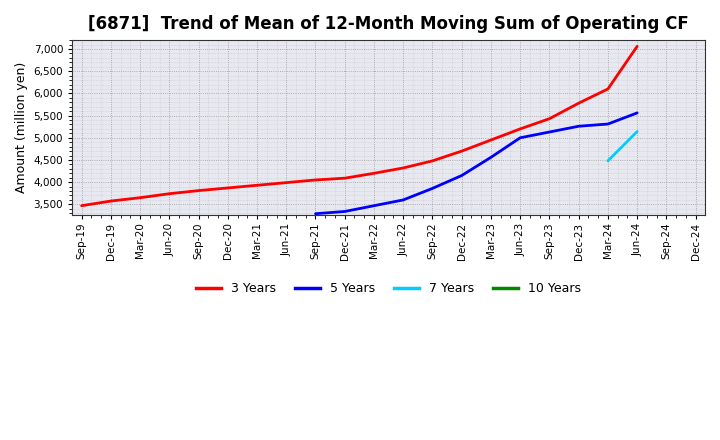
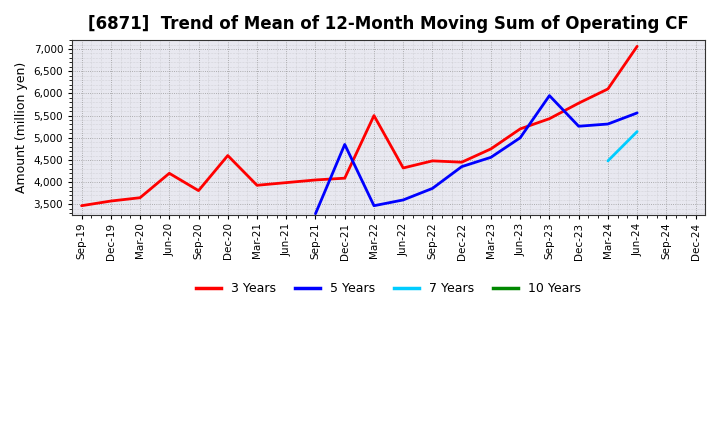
3 Years/Jun-20: 3,740 -> 4,200
3 Years/Dec-20: 3,870 -> 4,600
5 Years/Dec-21: 3,340 -> 4,850
3 Years/Mar-22: 4,200 -> 5,500
3 Years/Dec-22: 4,700 -> 4,450
5 Years/Dec-22: 4,150 -> 4,350
3 Years/Mar-23: 4,950 -> 4,750
5 Years/Sep-23: 5,130 -> 5,950
